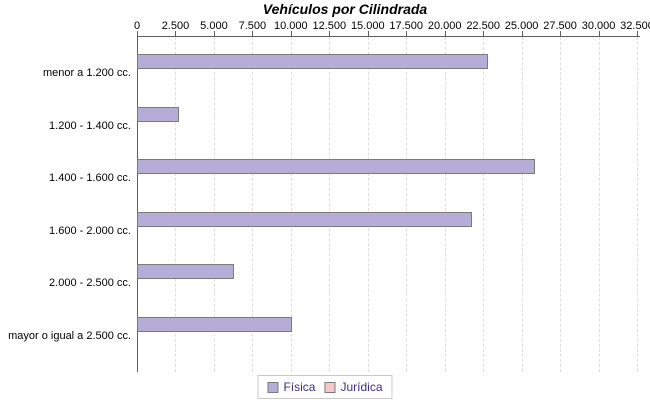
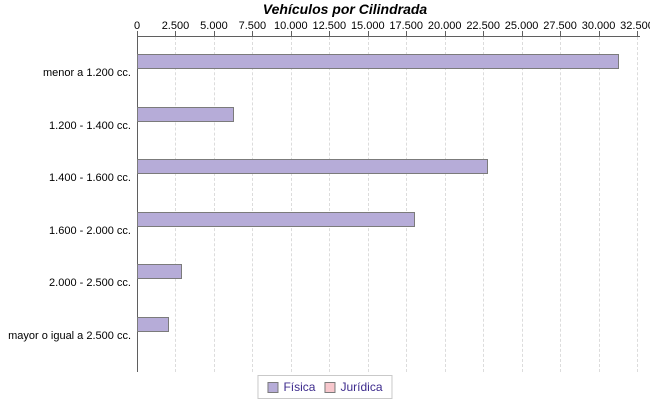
Física/menor a 1.200 cc.: 22800 -> 31300
Física/1.200 - 1.400 cc.: 2700 -> 6300
Física/1.400 - 1.600 cc.: 25900 -> 22800
Física/1.600 - 2.000 cc.: 21800 -> 18100
Física/2.000 - 2.500 cc.: 6300 -> 2900
Física/mayor o igual a 2.500 cc.: 10100 -> 2100
